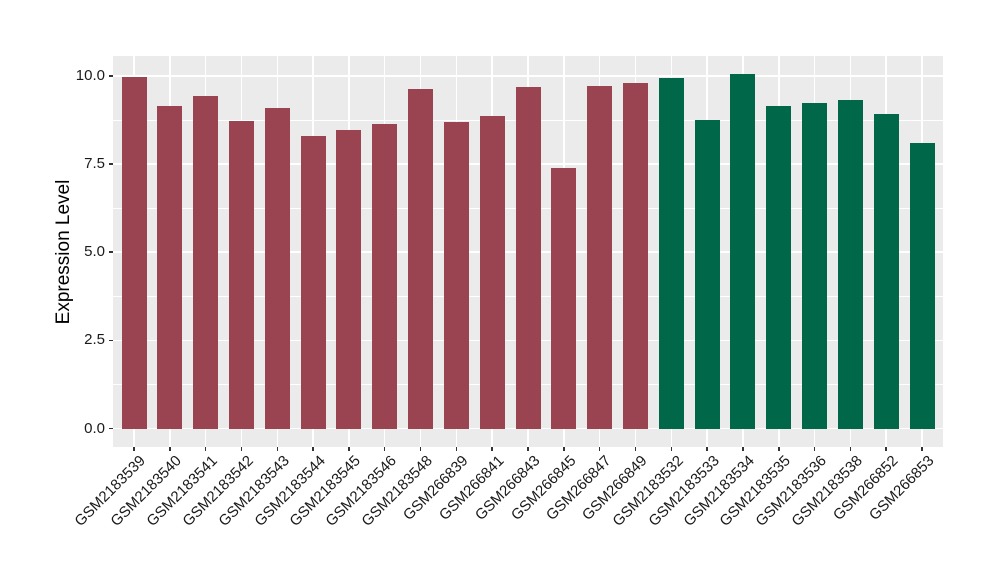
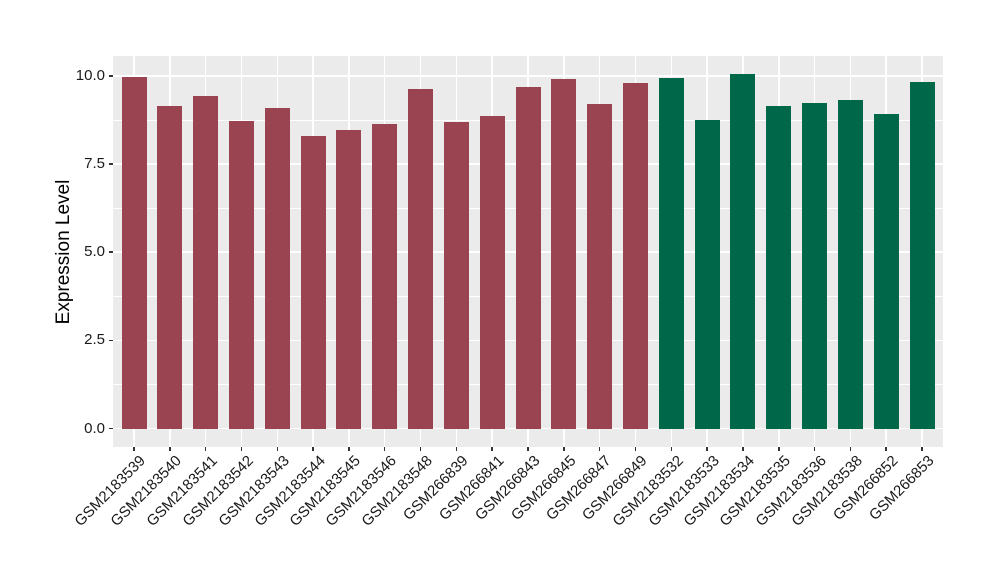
GSM266845: 7.4 -> 9.9
GSM266847: 9.7 -> 9.2
GSM266853: 8.1 -> 9.8
